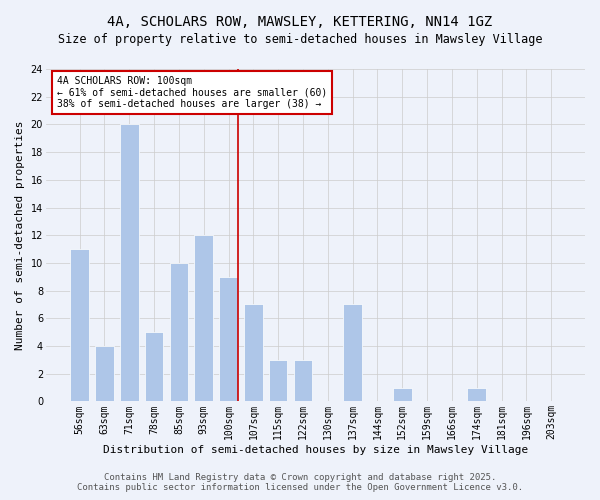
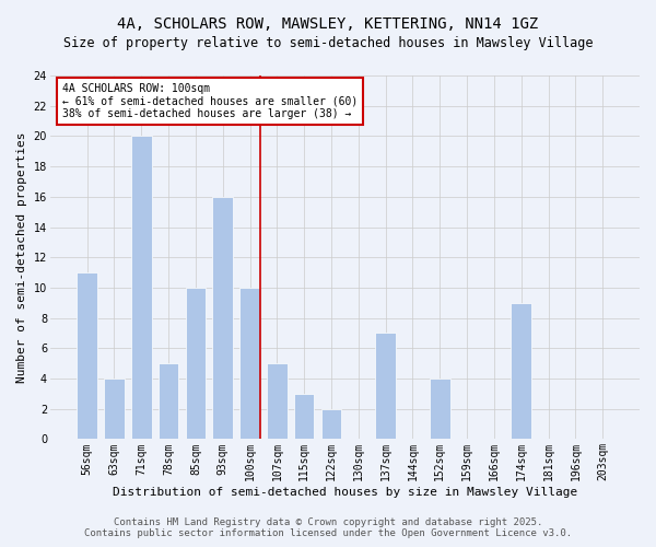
93sqm: 12 -> 16
100sqm: 9 -> 10
107sqm: 7 -> 5
122sqm: 3 -> 2
152sqm: 1 -> 4
174sqm: 1 -> 9
